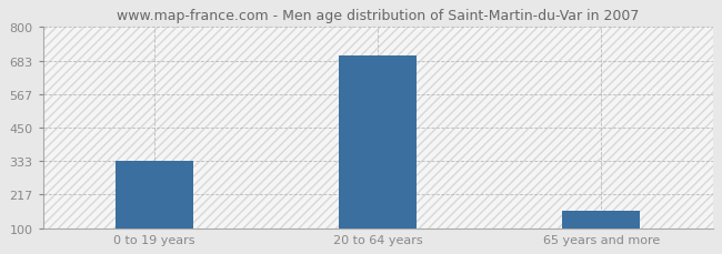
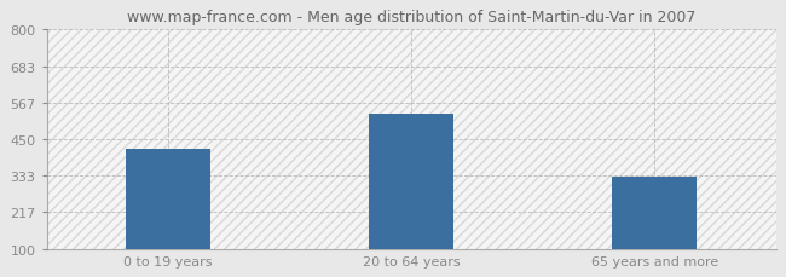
0 to 19 years: 333 -> 420
20 to 64 years: 700 -> 530
65 years and more: 162 -> 330
